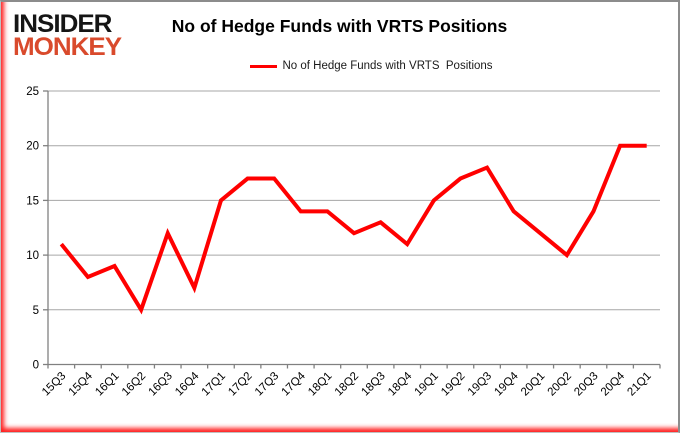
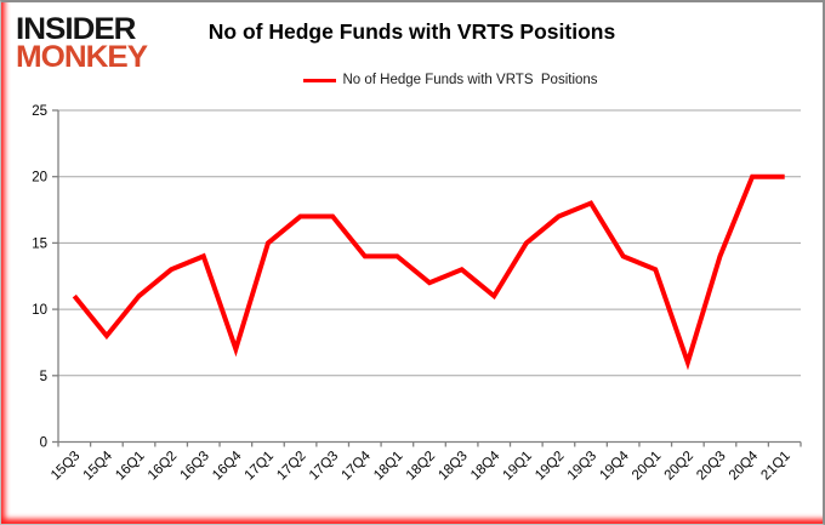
16Q1: 9 -> 11
16Q2: 5 -> 13
16Q3: 12 -> 14
20Q1: 12 -> 13
20Q2: 10 -> 6
